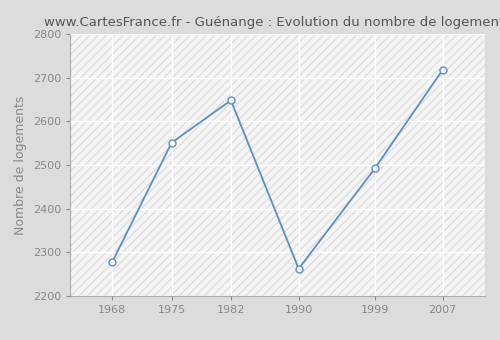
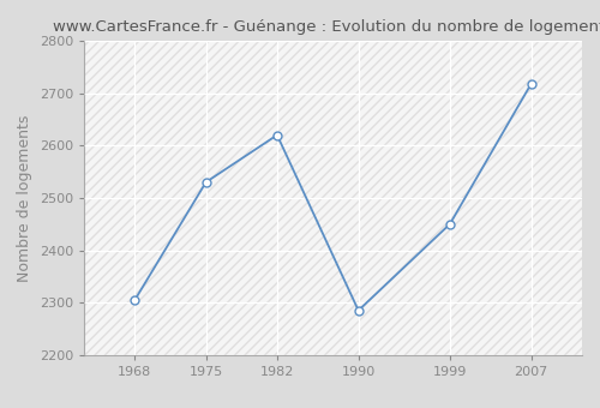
1968: 2278 -> 2305
1975: 2551 -> 2530
1982: 2648 -> 2620
1990: 2262 -> 2285
1999: 2492 -> 2450
